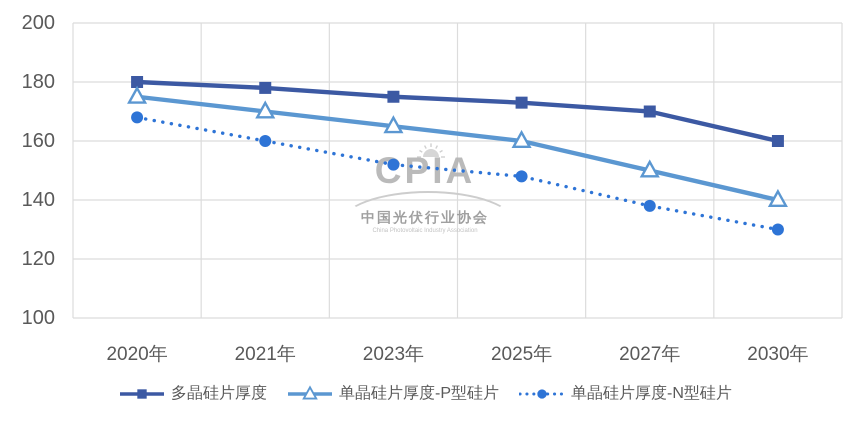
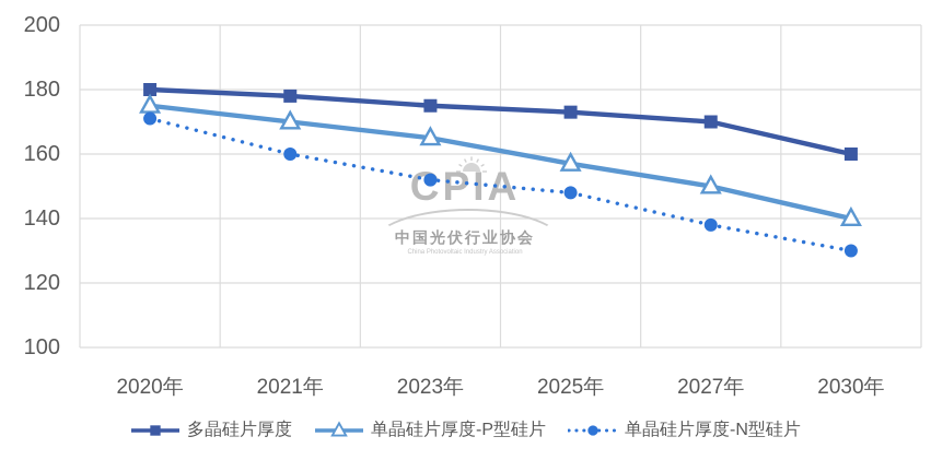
单晶硅片厚度-N型硅片/2020年: 168 -> 171
单晶硅片厚度-P型硅片/2025年: 160 -> 157
